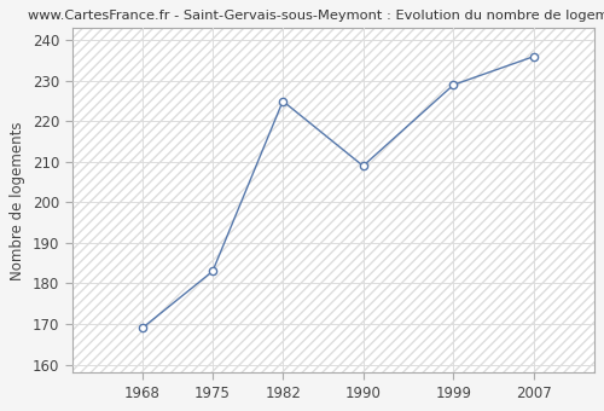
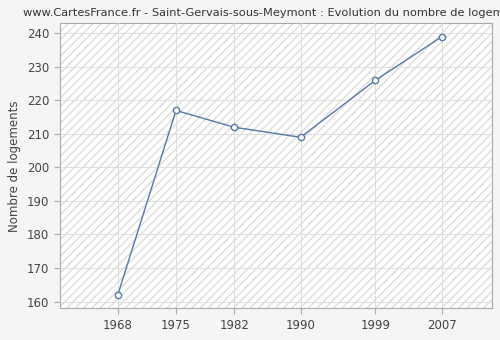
1968: 169 -> 162
1975: 183 -> 217
1982: 225 -> 212
1999: 229 -> 226
2007: 236 -> 239
